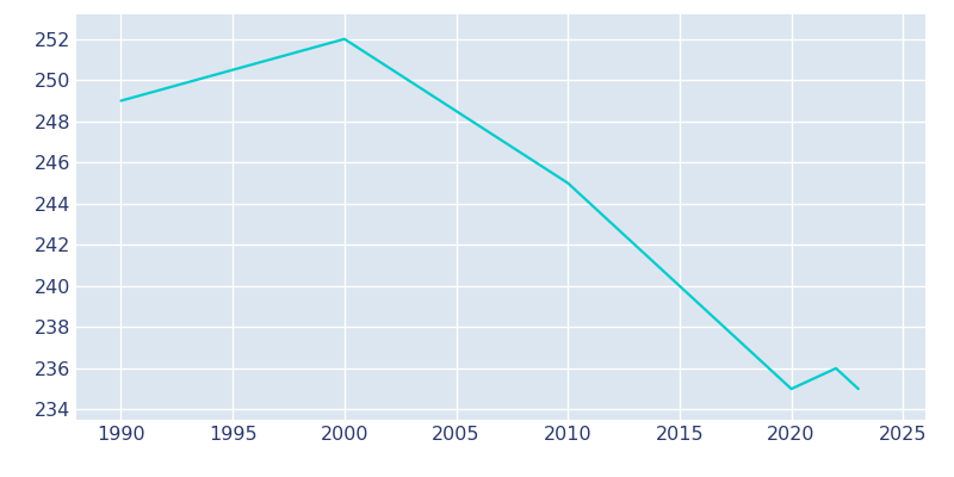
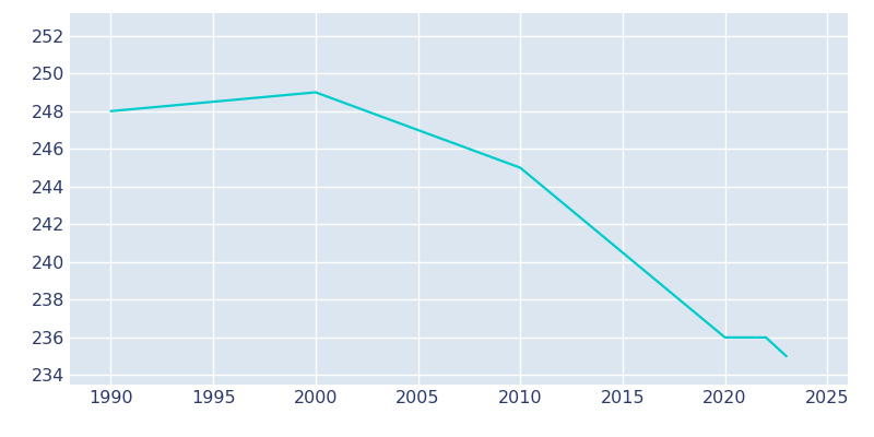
1990: 249 -> 248
2000: 252 -> 249
2020: 235 -> 236
